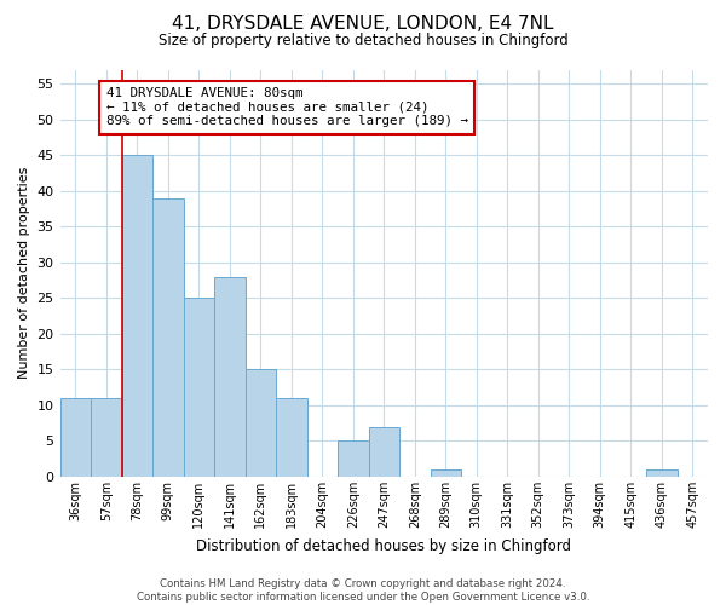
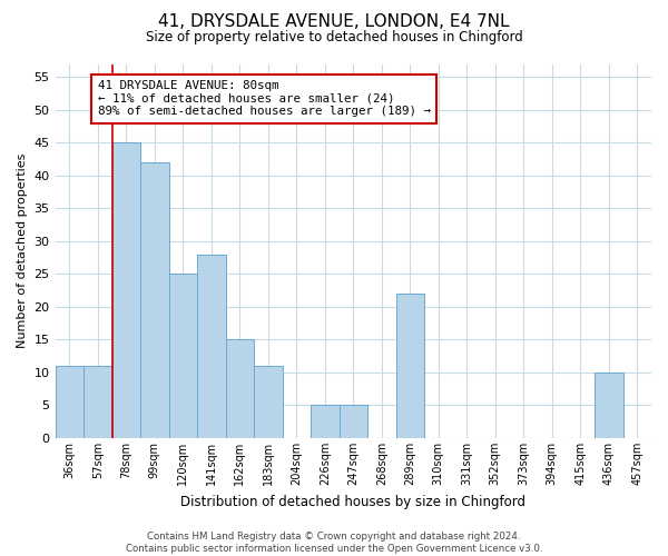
99sqm: 39 -> 42
247sqm: 7 -> 5
289sqm: 1 -> 22
436sqm: 1 -> 10
